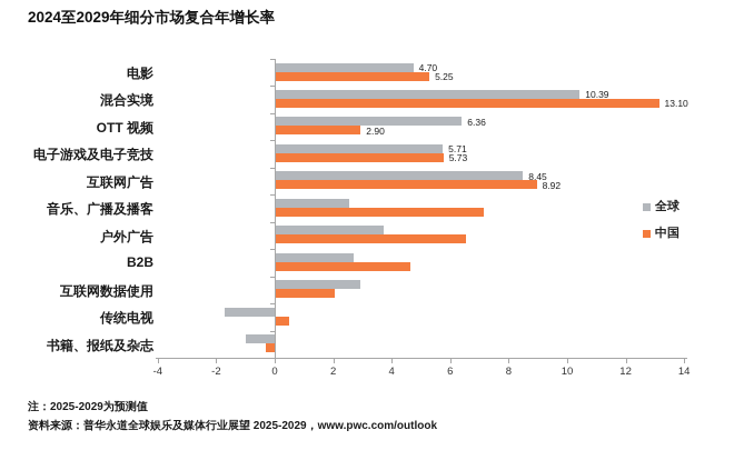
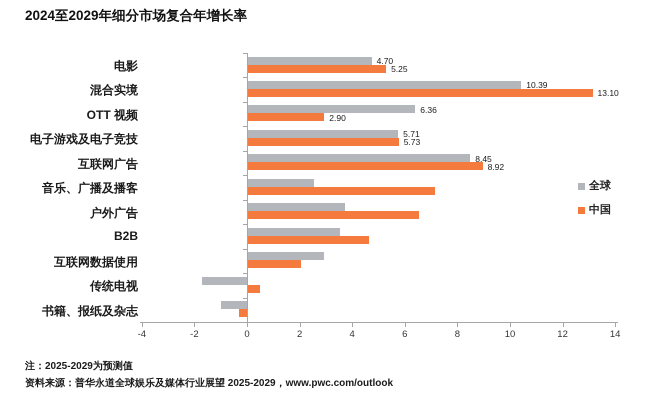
全球/B2B: 2.6 -> 3.5
